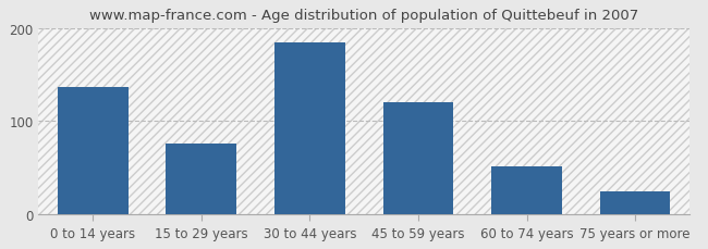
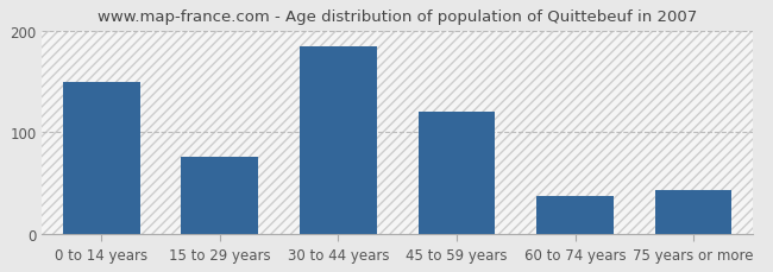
0 to 14 years: 137 -> 150
60 to 74 years: 52 -> 38
75 years or more: 25 -> 44
